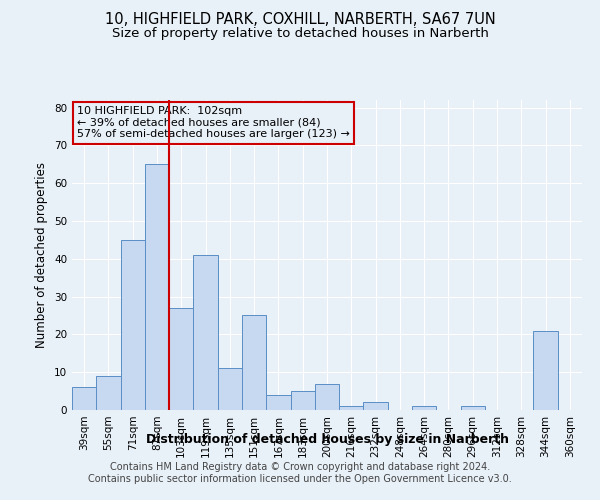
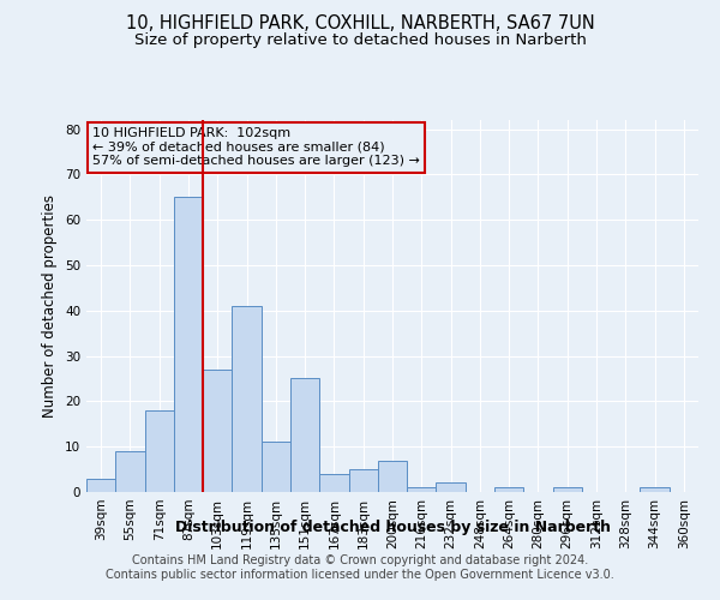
39sqm: 6 -> 3
71sqm: 45 -> 18
344sqm: 21 -> 1
